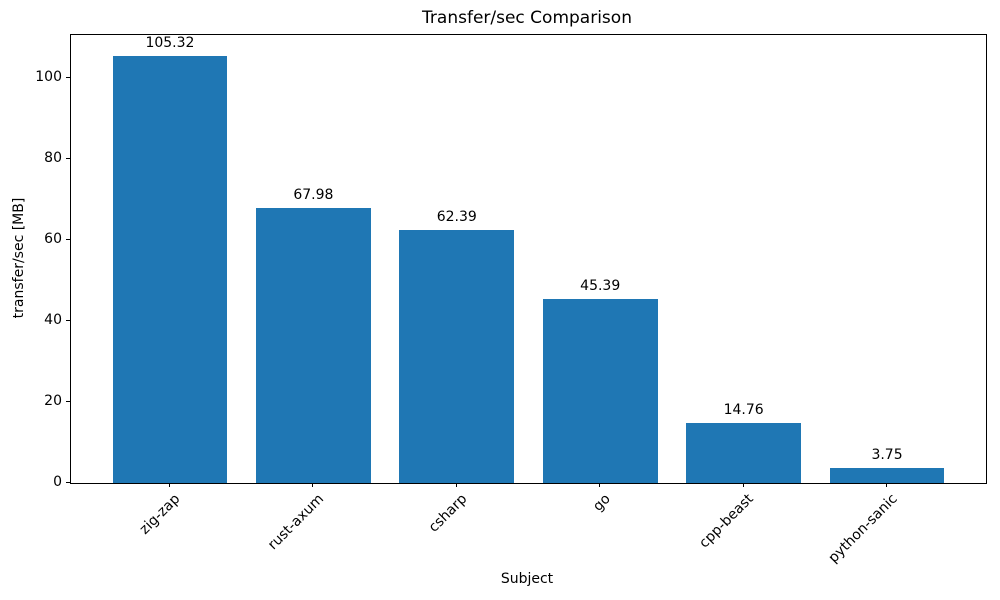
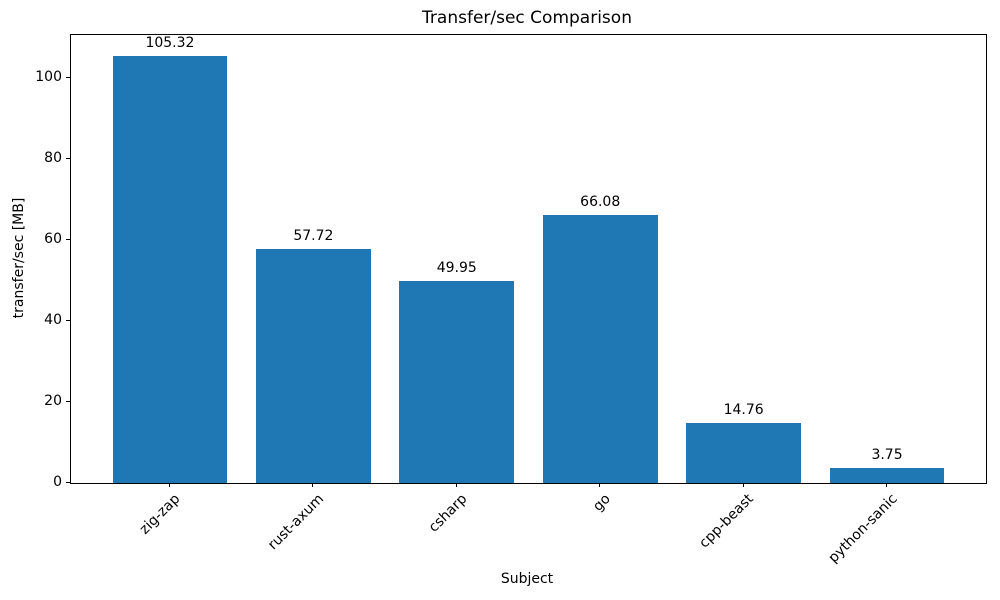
rust-axum: 67.98 -> 57.72
csharp: 62.39 -> 49.95
go: 45.39 -> 66.08
